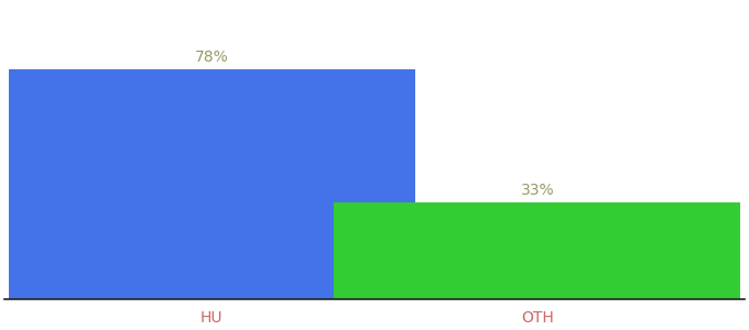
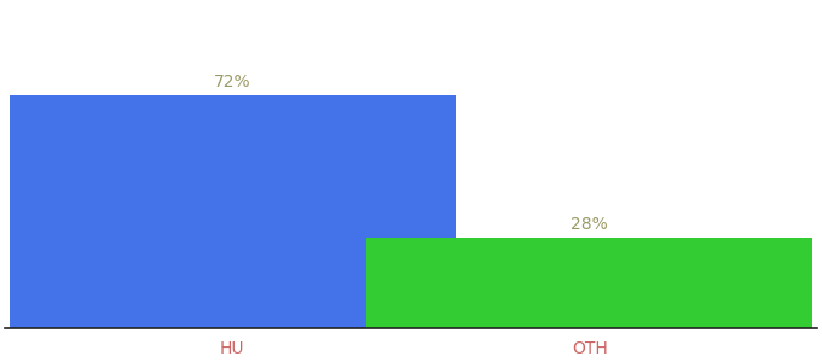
HU: 78% -> 72%
OTH: 33% -> 28%
